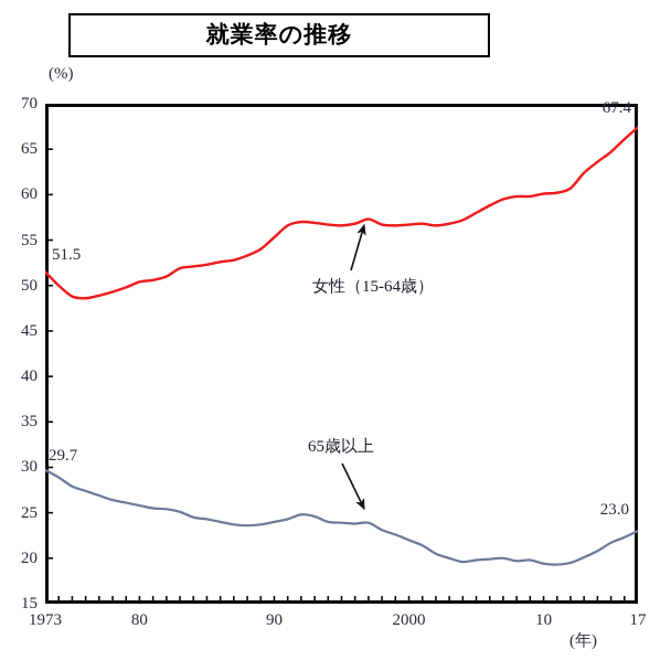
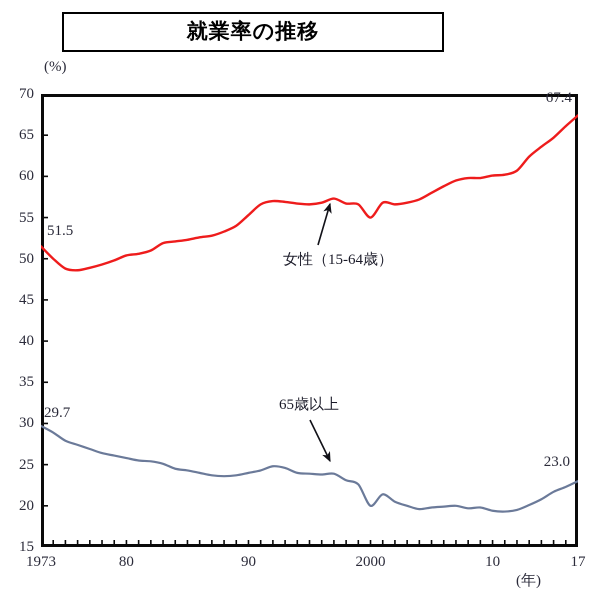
女性（15-64歳）/2000: 57 -> 55
65歳以上/2000: 22 -> 20
